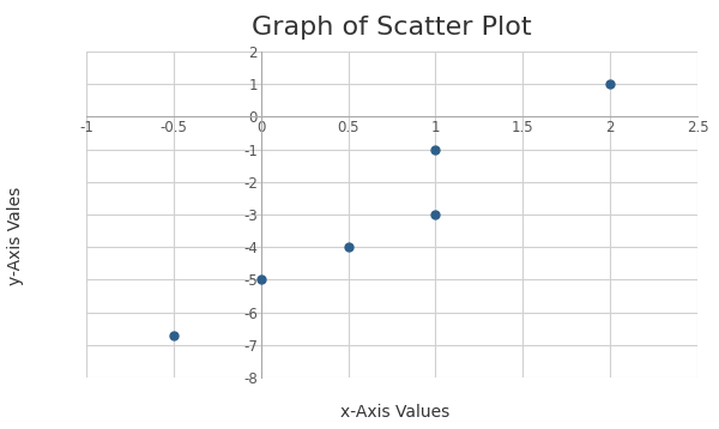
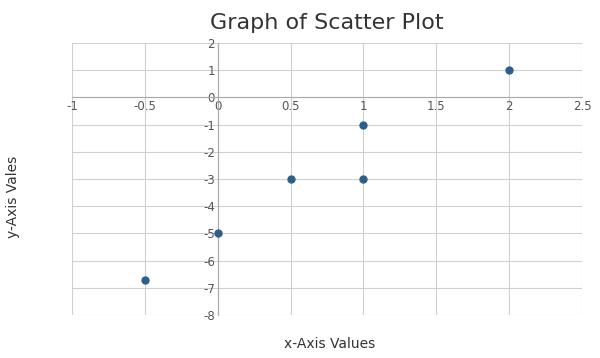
0.5: -4.0 -> -3.0
